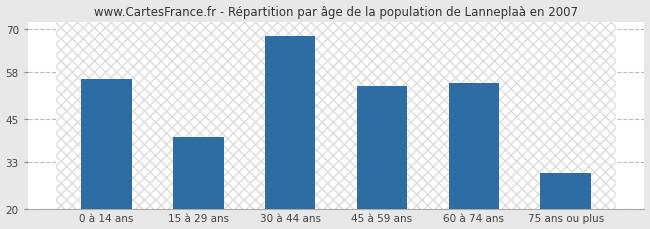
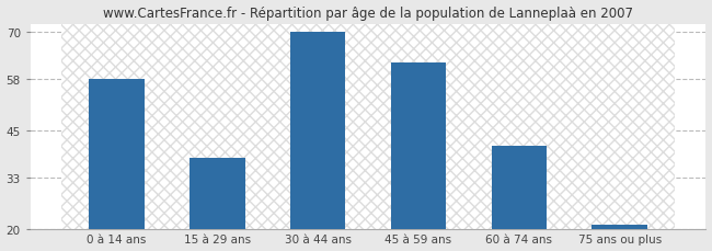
0 à 14 ans: 56 -> 58
15 à 29 ans: 40 -> 38
30 à 44 ans: 68 -> 70
45 à 59 ans: 54 -> 62
60 à 74 ans: 55 -> 41
75 ans ou plus: 30 -> 21
